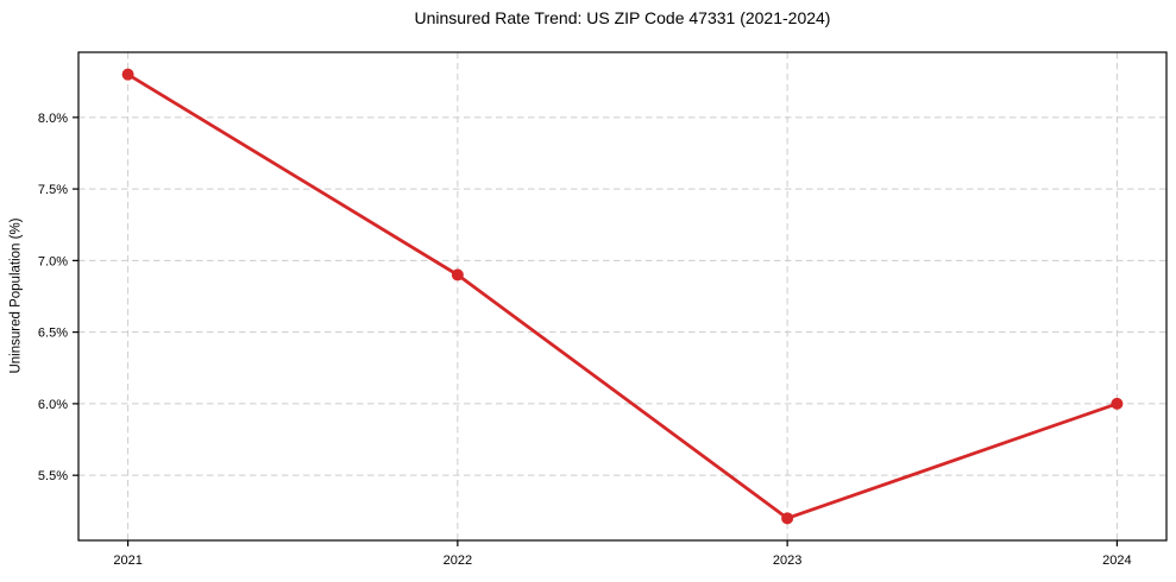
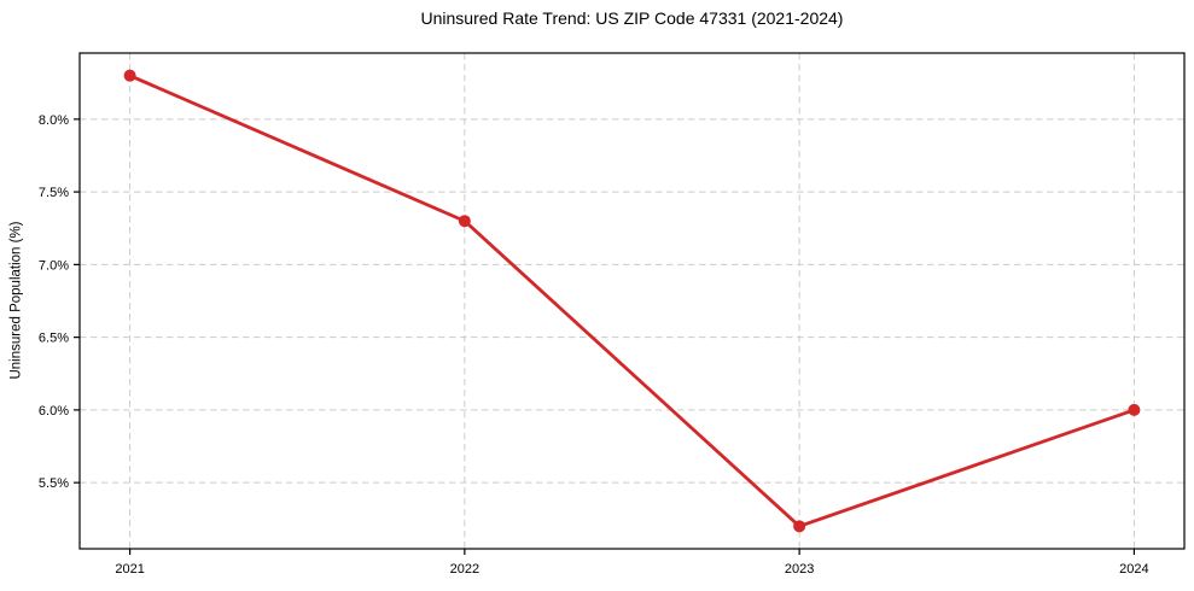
2022: 6.9% -> 7.3%
